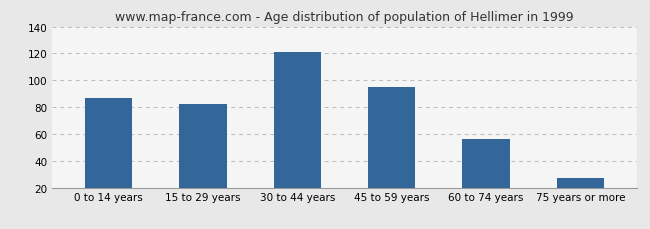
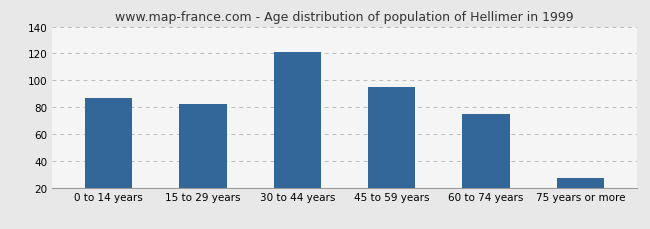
60 to 74 years: 56 -> 75
